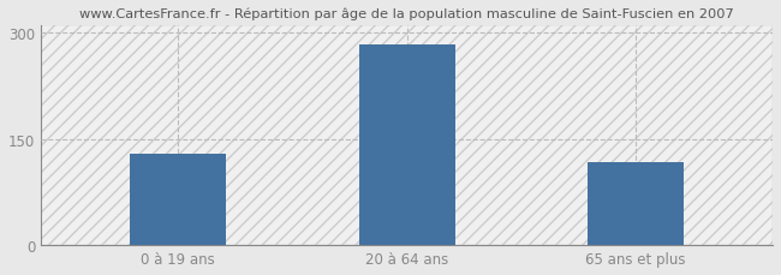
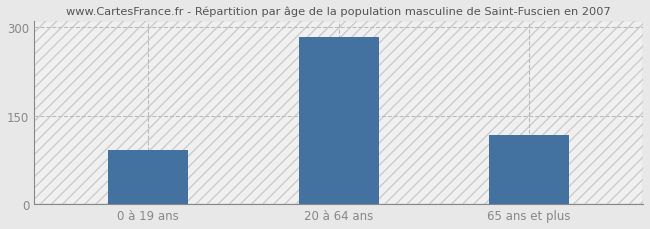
0 à 19 ans: 130 -> 92
